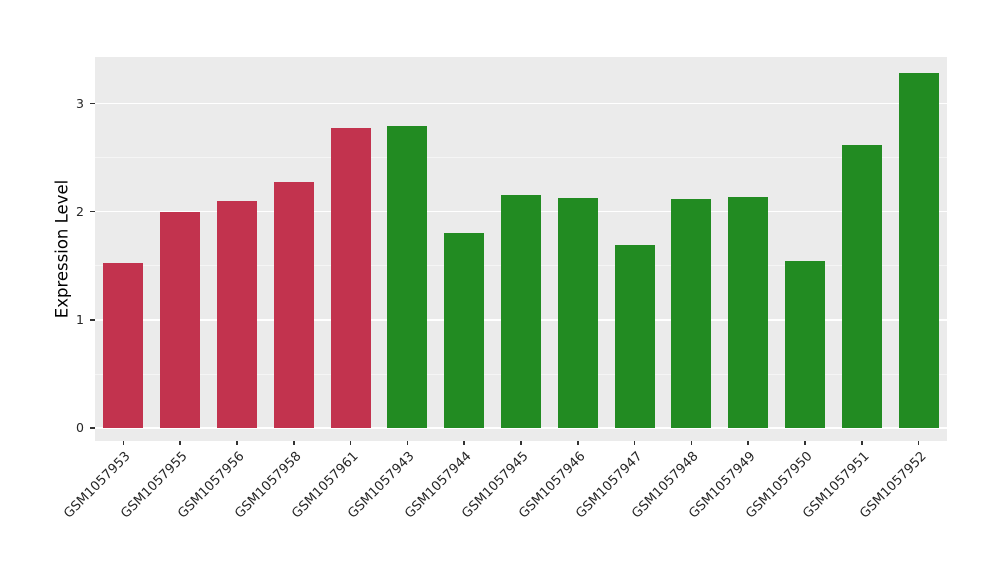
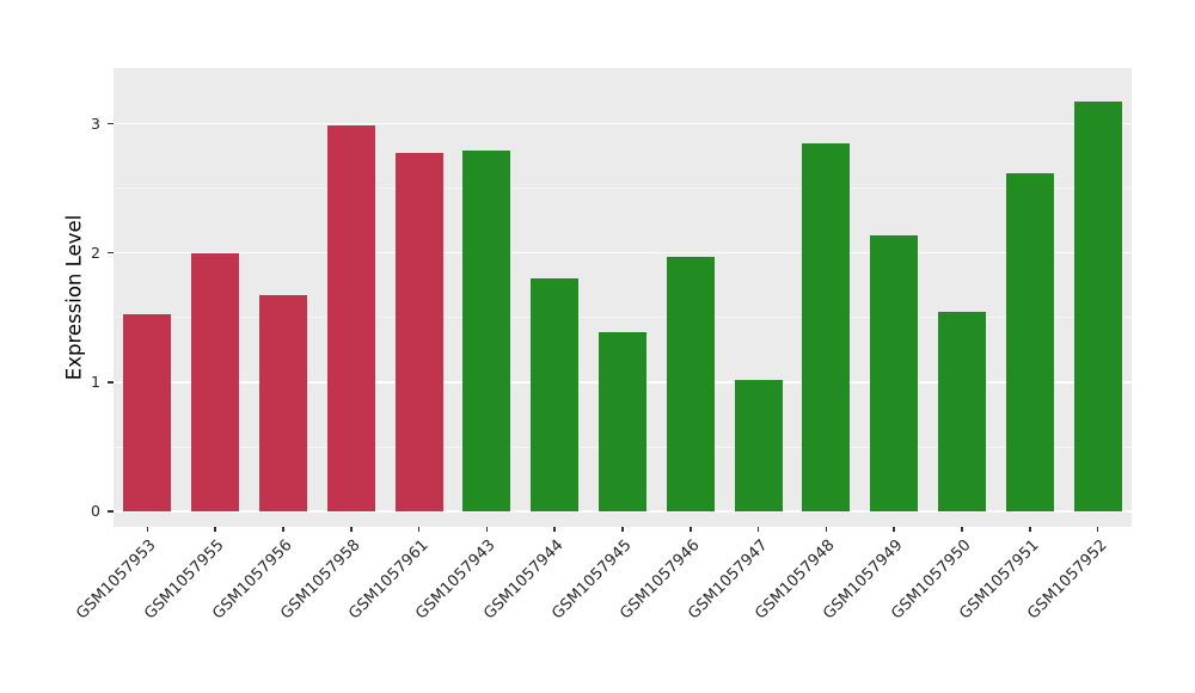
GSM1057956: 2.10 -> 1.67
GSM1057958: 2.27 -> 2.99
GSM1057945: 2.15 -> 1.39
GSM1057946: 2.13 -> 1.97
GSM1057947: 1.69 -> 1.02
GSM1057948: 2.12 -> 2.85
GSM1057952: 3.28 -> 3.17
